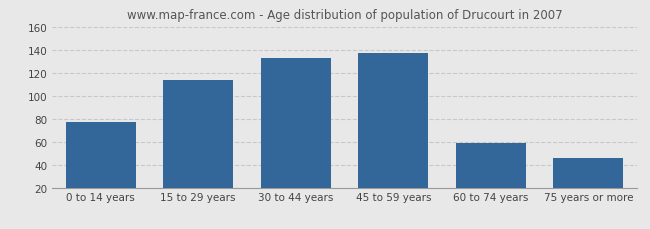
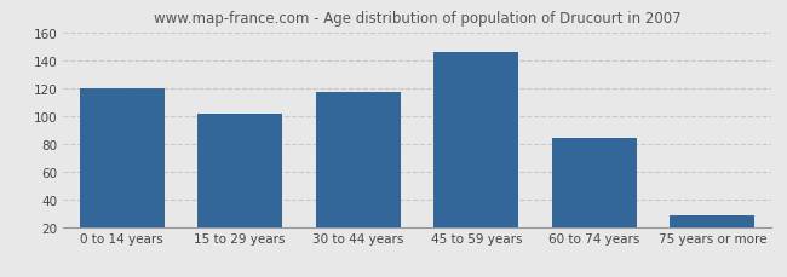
0 to 14 years: 77 -> 120
15 to 29 years: 114 -> 101
30 to 44 years: 133 -> 117
45 to 59 years: 137 -> 146
60 to 74 years: 59 -> 84
75 years or more: 46 -> 28
